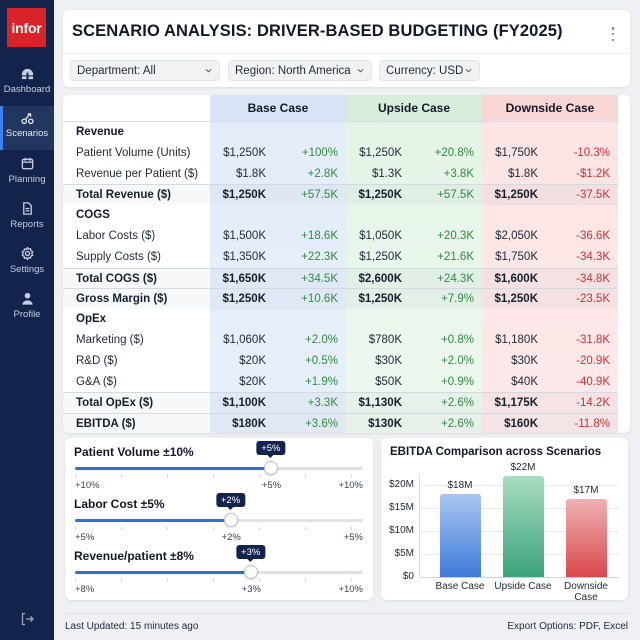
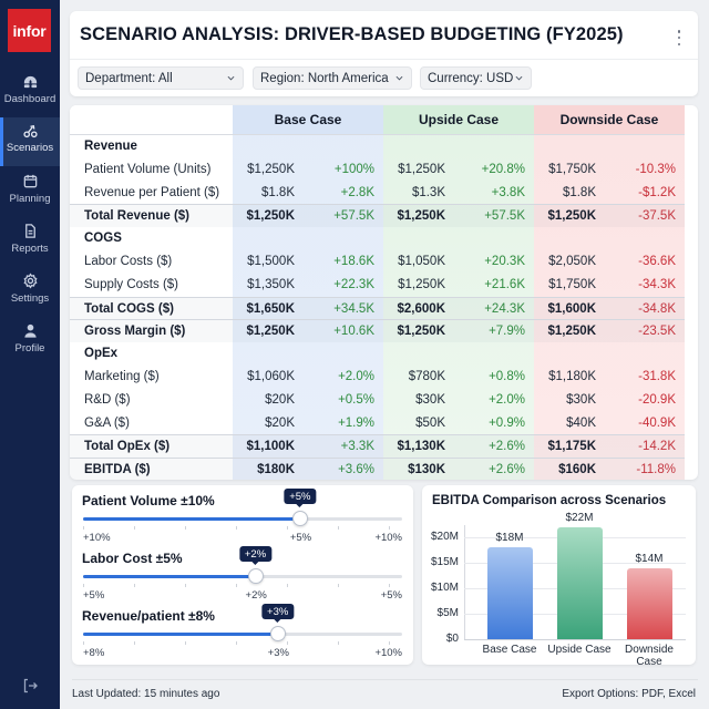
Downside Case: $17M -> $14M
